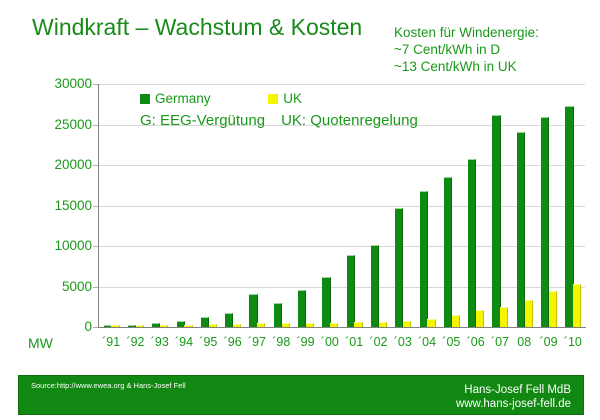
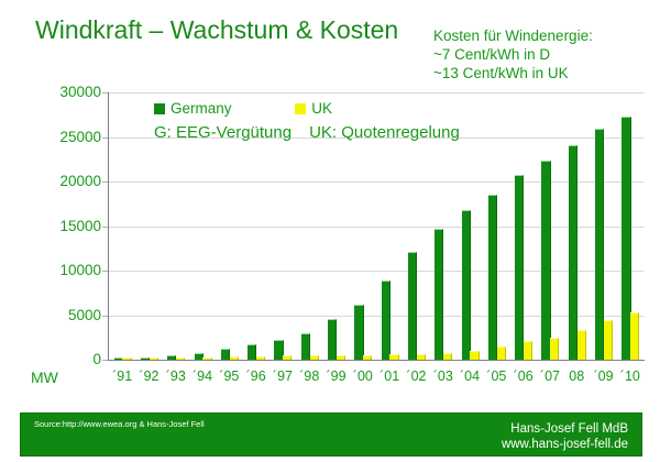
Germany/´97: 4000 -> 2000
Germany/´02: 10000 -> 12000
Germany/´07: 26000 -> 22000
